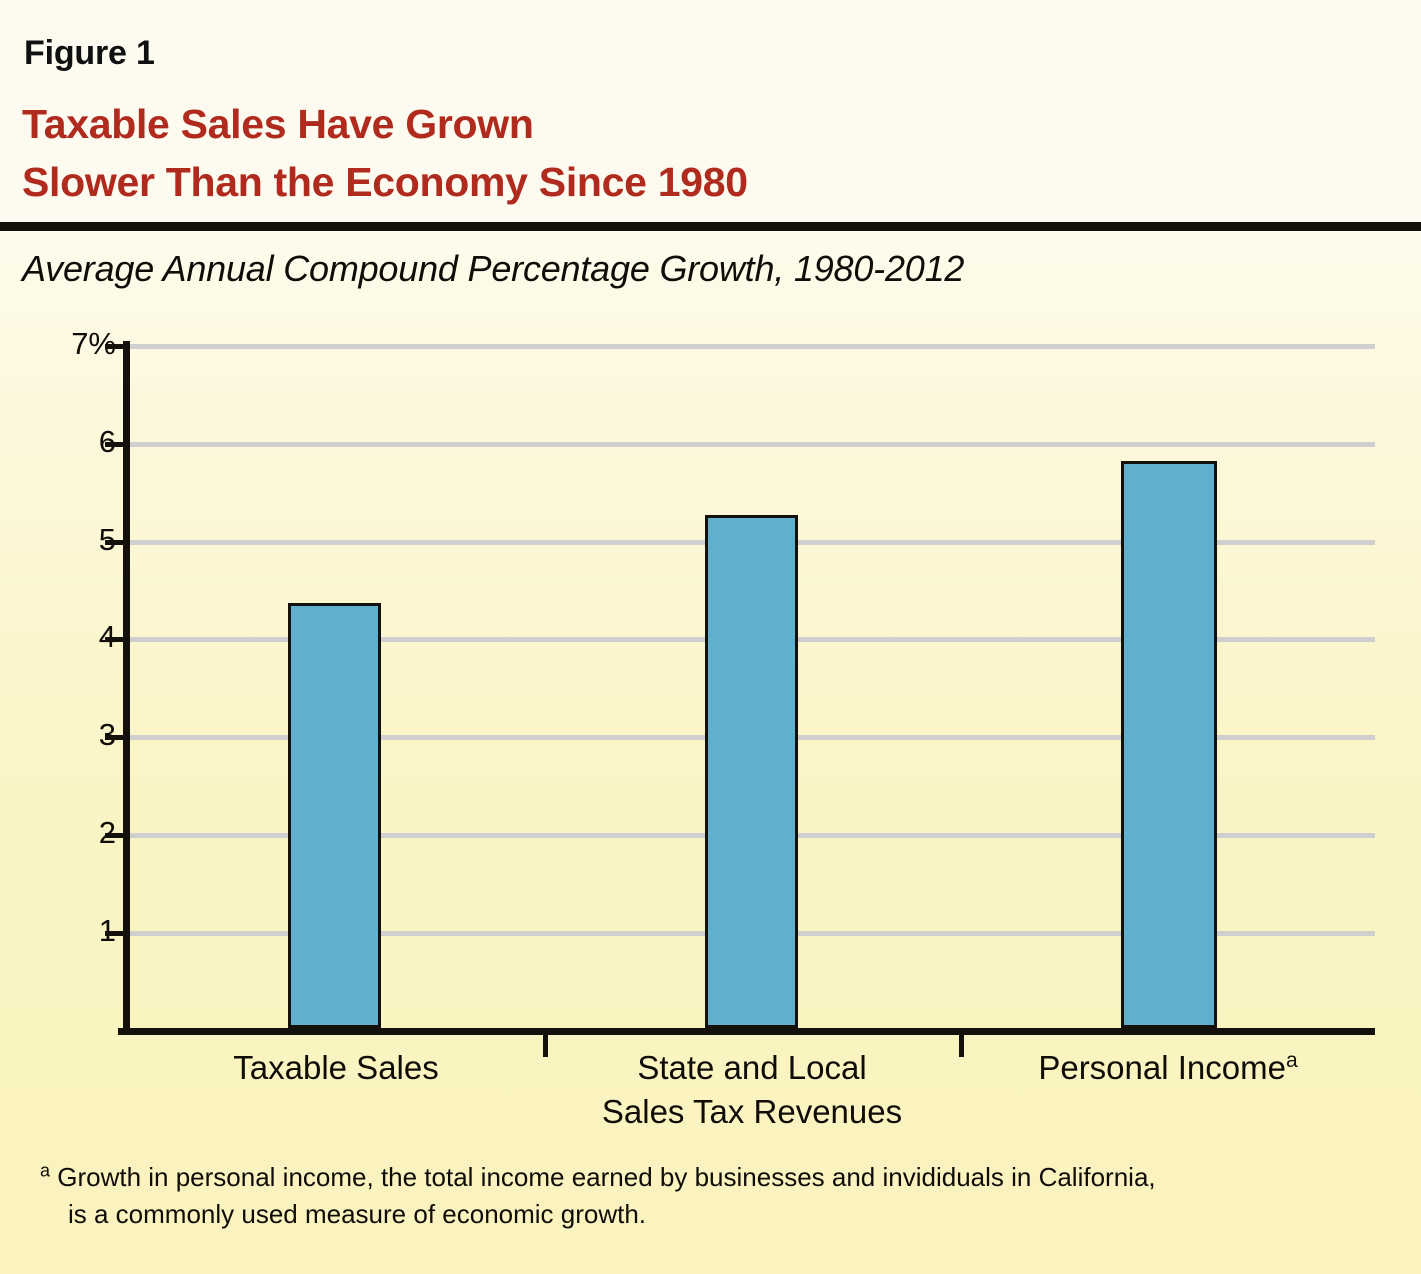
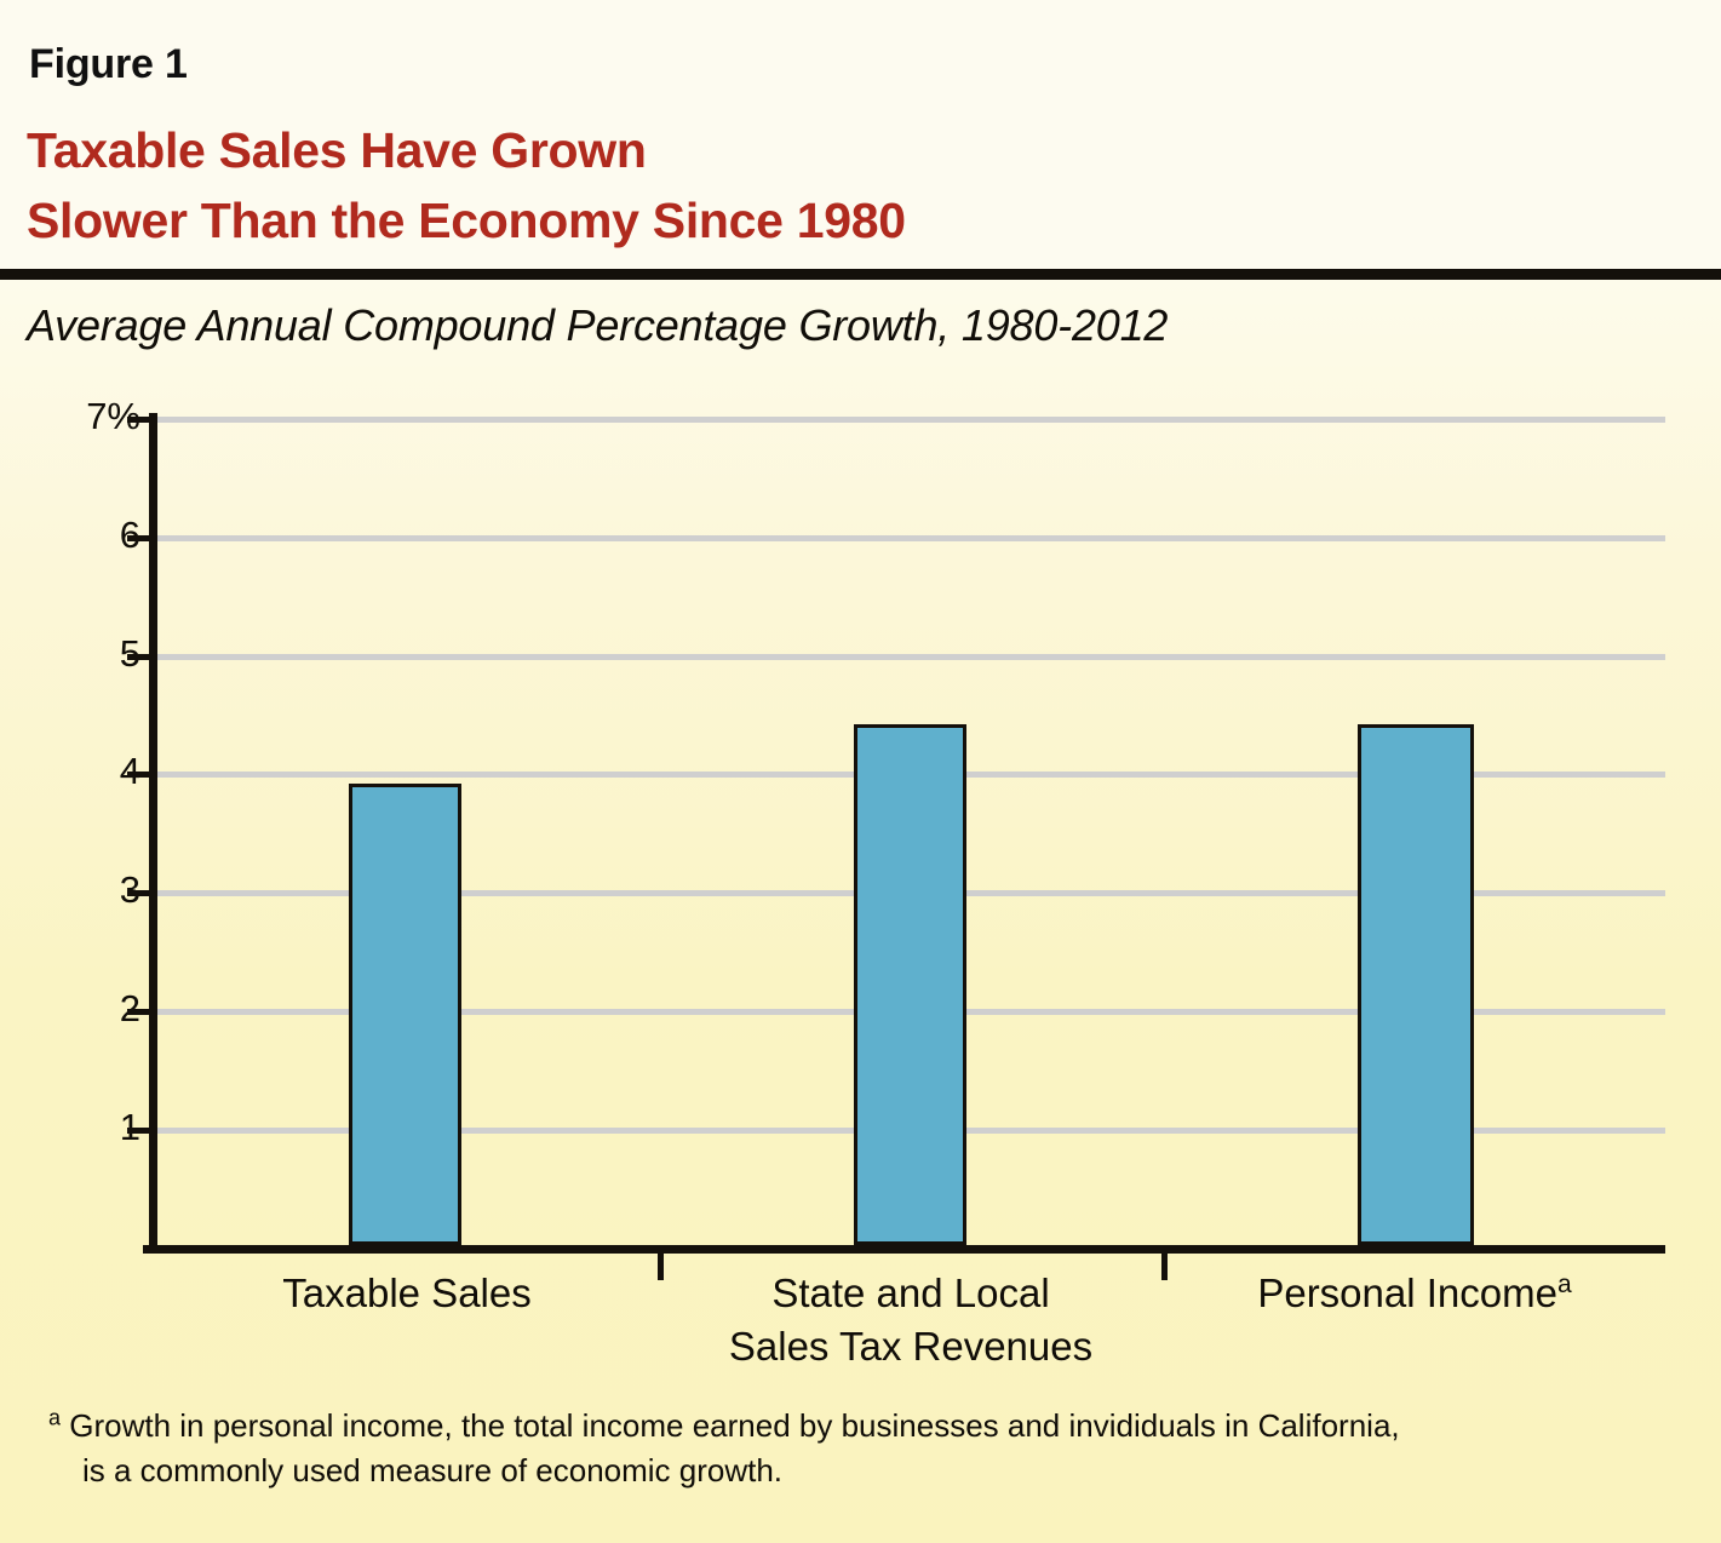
Taxable Sales: 4.3% -> 3.9%
State and Local Sales Tax Revenues: 5.2% -> 4.4%
Personal Income: 5.8% -> 4.4%
